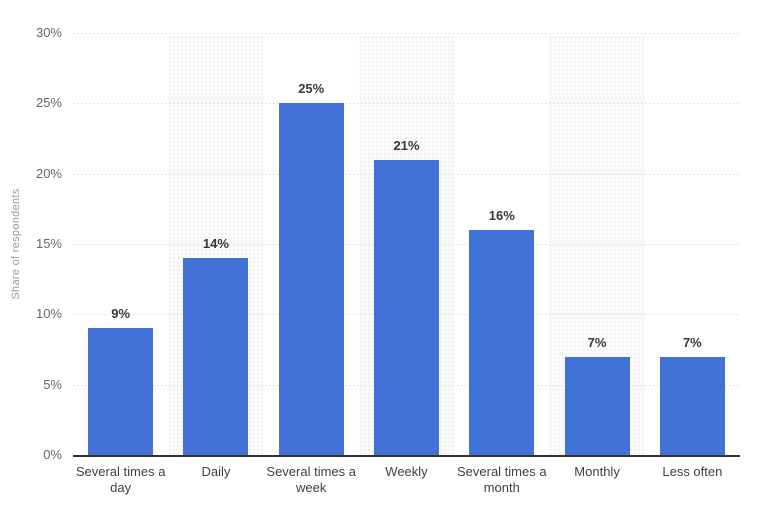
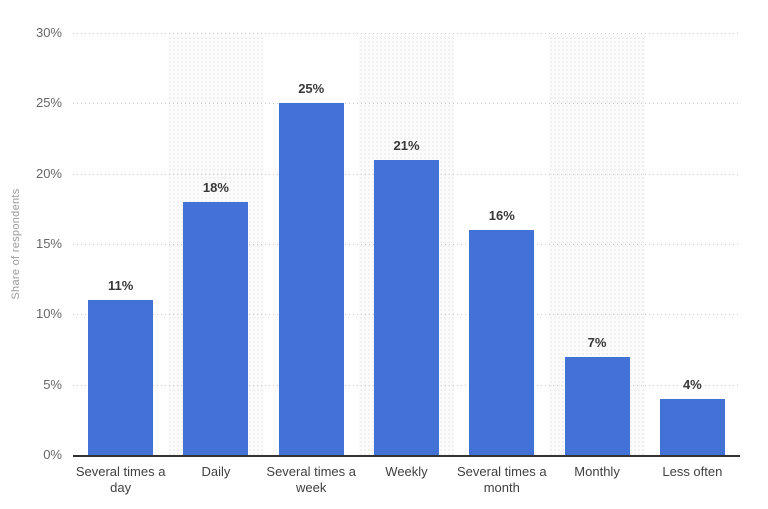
Several times a day: 9% -> 11%
Daily: 14% -> 18%
Less often: 7% -> 4%
